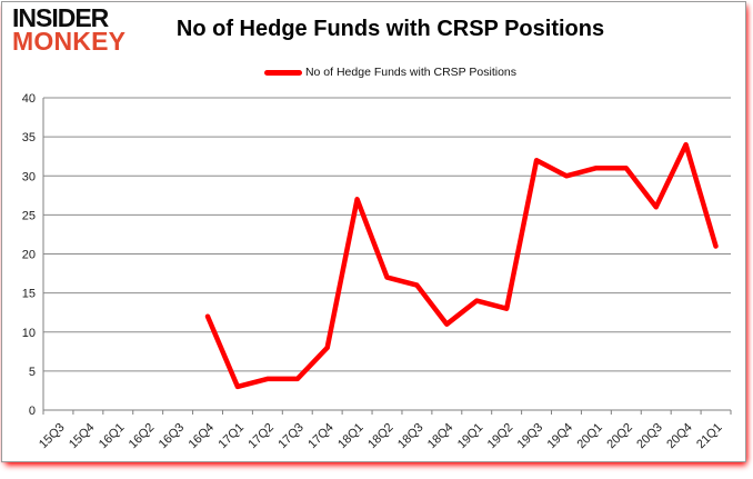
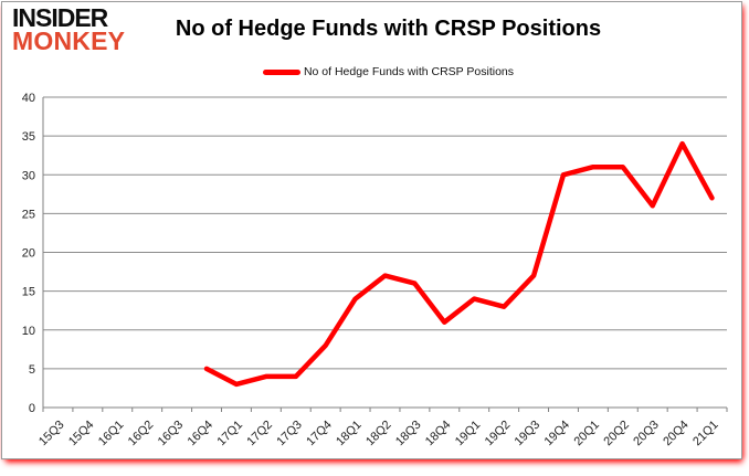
16Q4: 12 -> 5
18Q1: 27 -> 14
19Q3: 32 -> 17
21Q1: 21 -> 27
